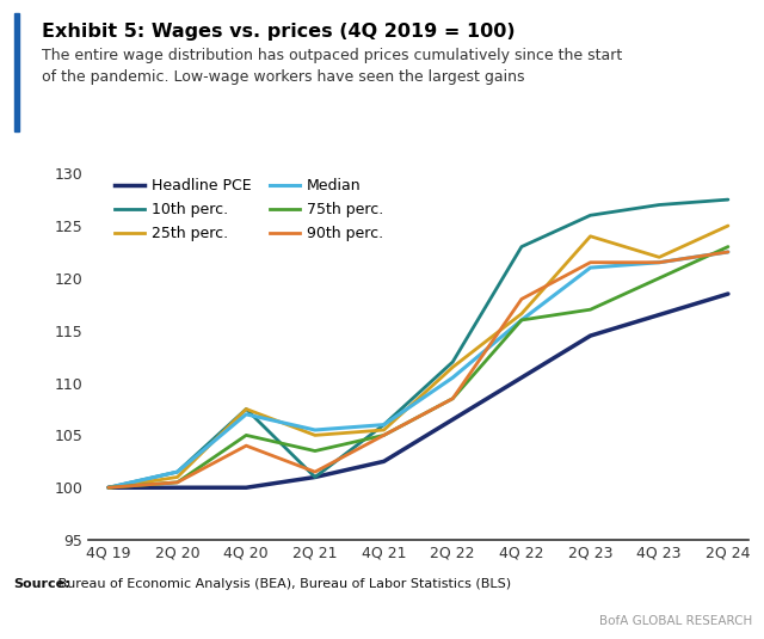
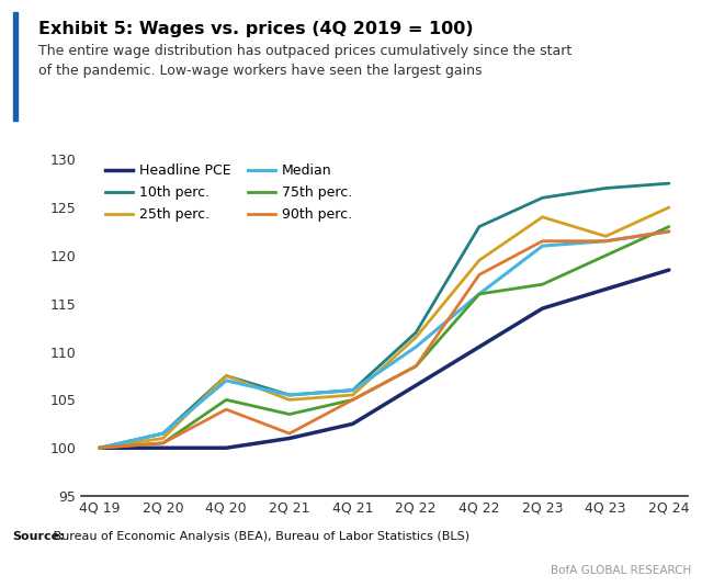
10th perc./2Q 21: 101.0 -> 105.5
25th perc./4Q 22: 116.6 -> 119.5
